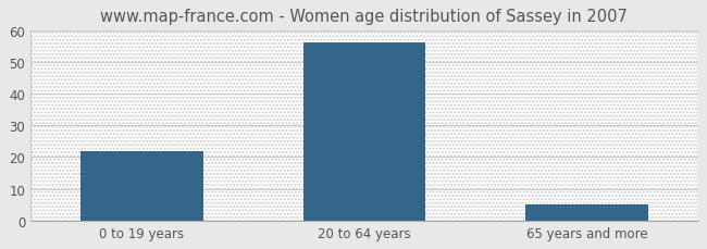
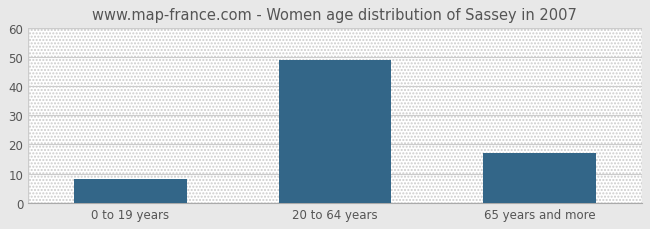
0 to 19 years: 22 -> 8
20 to 64 years: 56 -> 49
65 years and more: 5 -> 17
